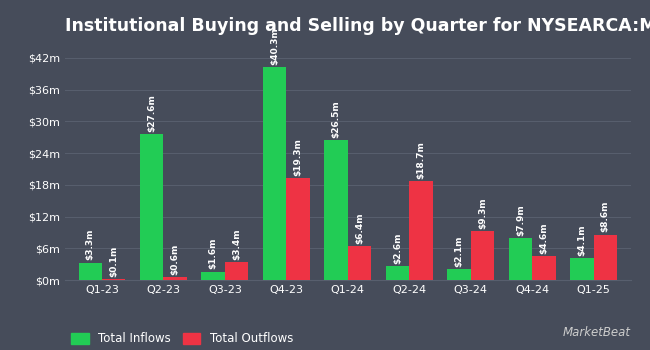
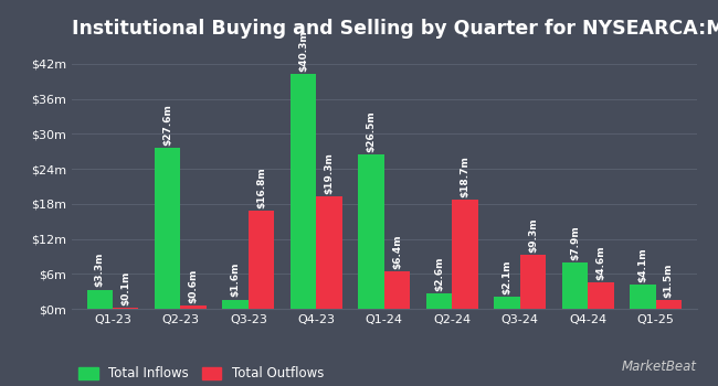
Total Outflows/Q3-23: $3.4m -> $16.8m
Total Outflows/Q1-25: $8.6m -> $1.5m
